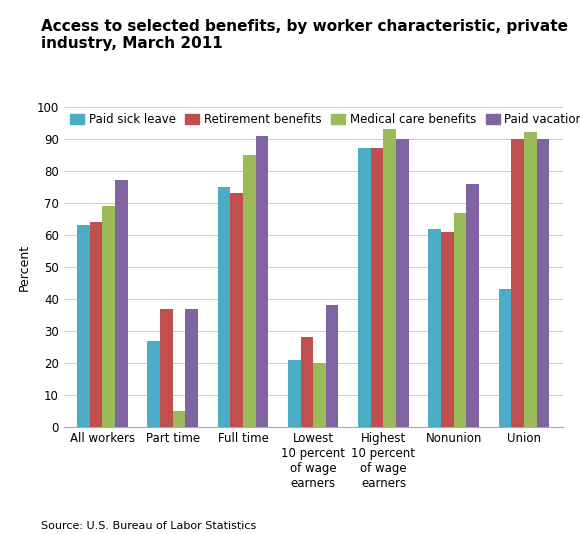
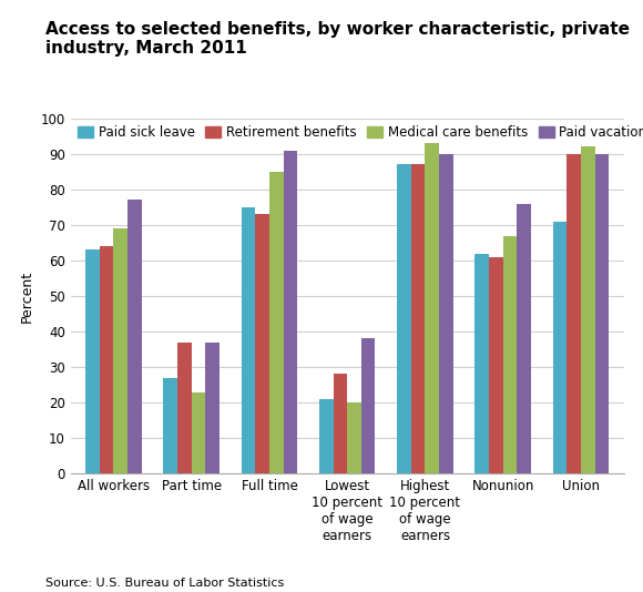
Medical care benefits/Part time: 5 -> 23
Paid sick leave/Union: 43 -> 71
